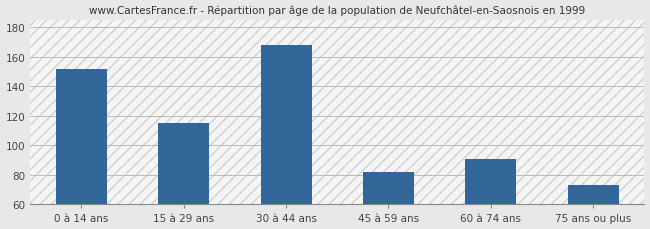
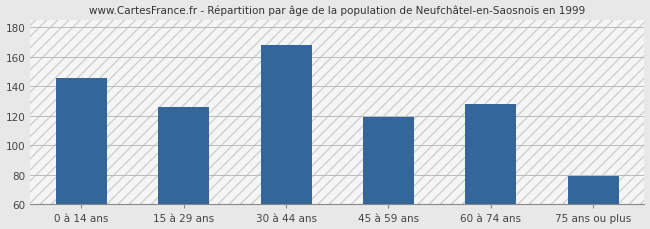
0 à 14 ans: 152 -> 146
15 à 29 ans: 115 -> 126
45 à 59 ans: 82 -> 119
60 à 74 ans: 91 -> 128
75 ans ou plus: 73 -> 79
